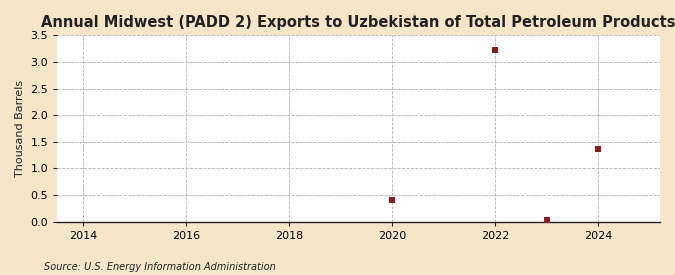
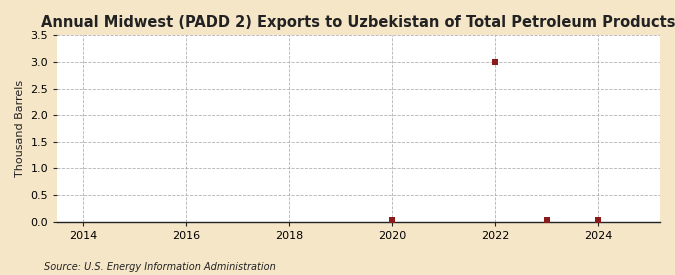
2020: 0.40 -> 0.03
2022: 3.22 -> 3.00
2024: 1.36 -> 0.03
